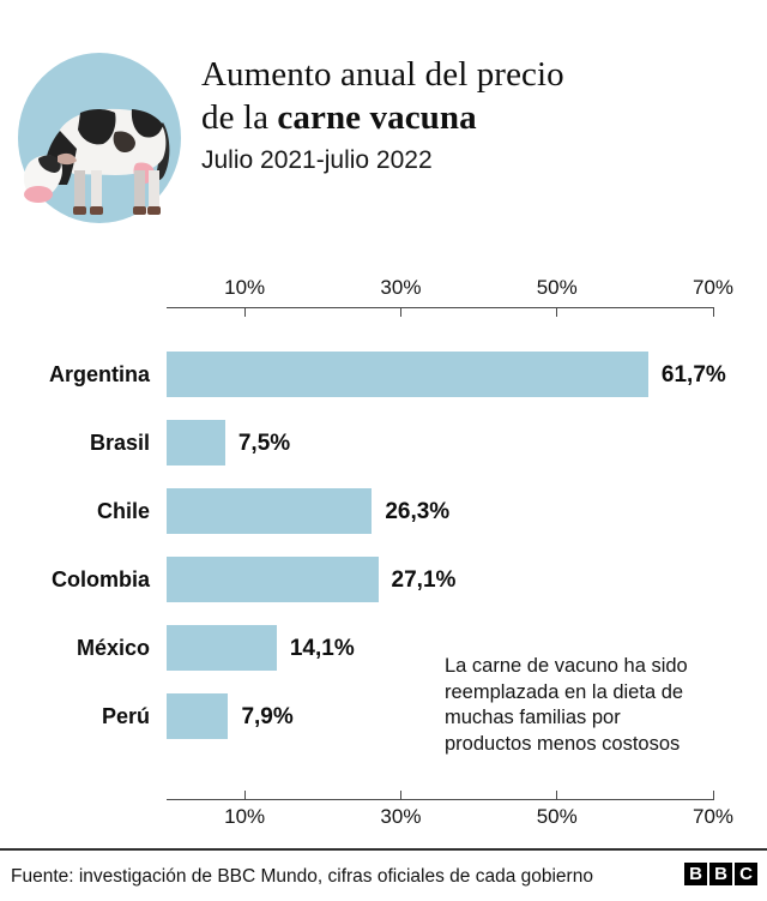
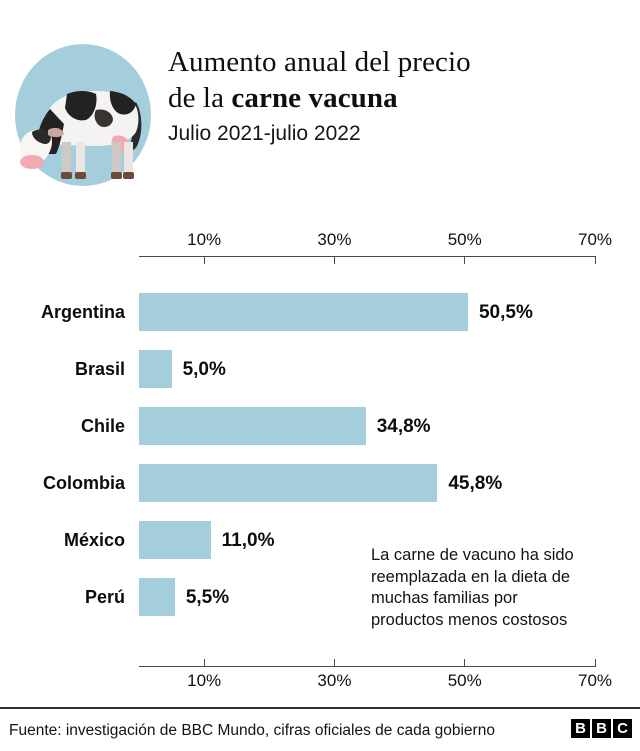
Argentina: 61,7% -> 50,5%
Brasil: 7,5% -> 5,0%
Chile: 26,3% -> 34,8%
Colombia: 27,1% -> 45,8%
México: 14,1% -> 11,0%
Perú: 7,9% -> 5,5%
